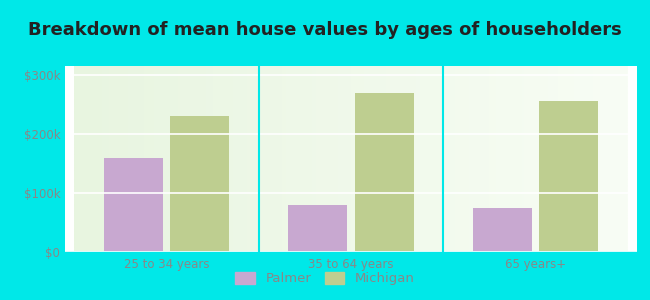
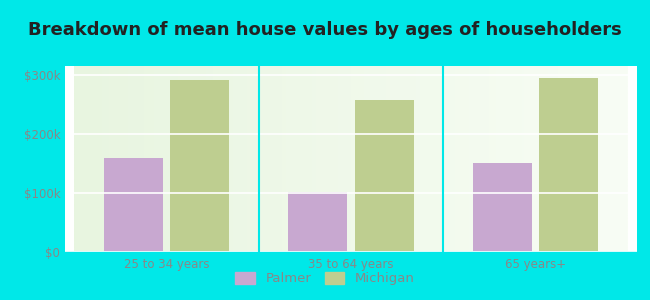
Michigan/25 to 34 years: $230k -> $292k
Palmer/35 to 64 years: $80k -> $102k
Michigan/35 to 64 years: $270k -> $258k
Palmer/65 years+: $75k -> $150k
Michigan/65 years+: $255k -> $294k
